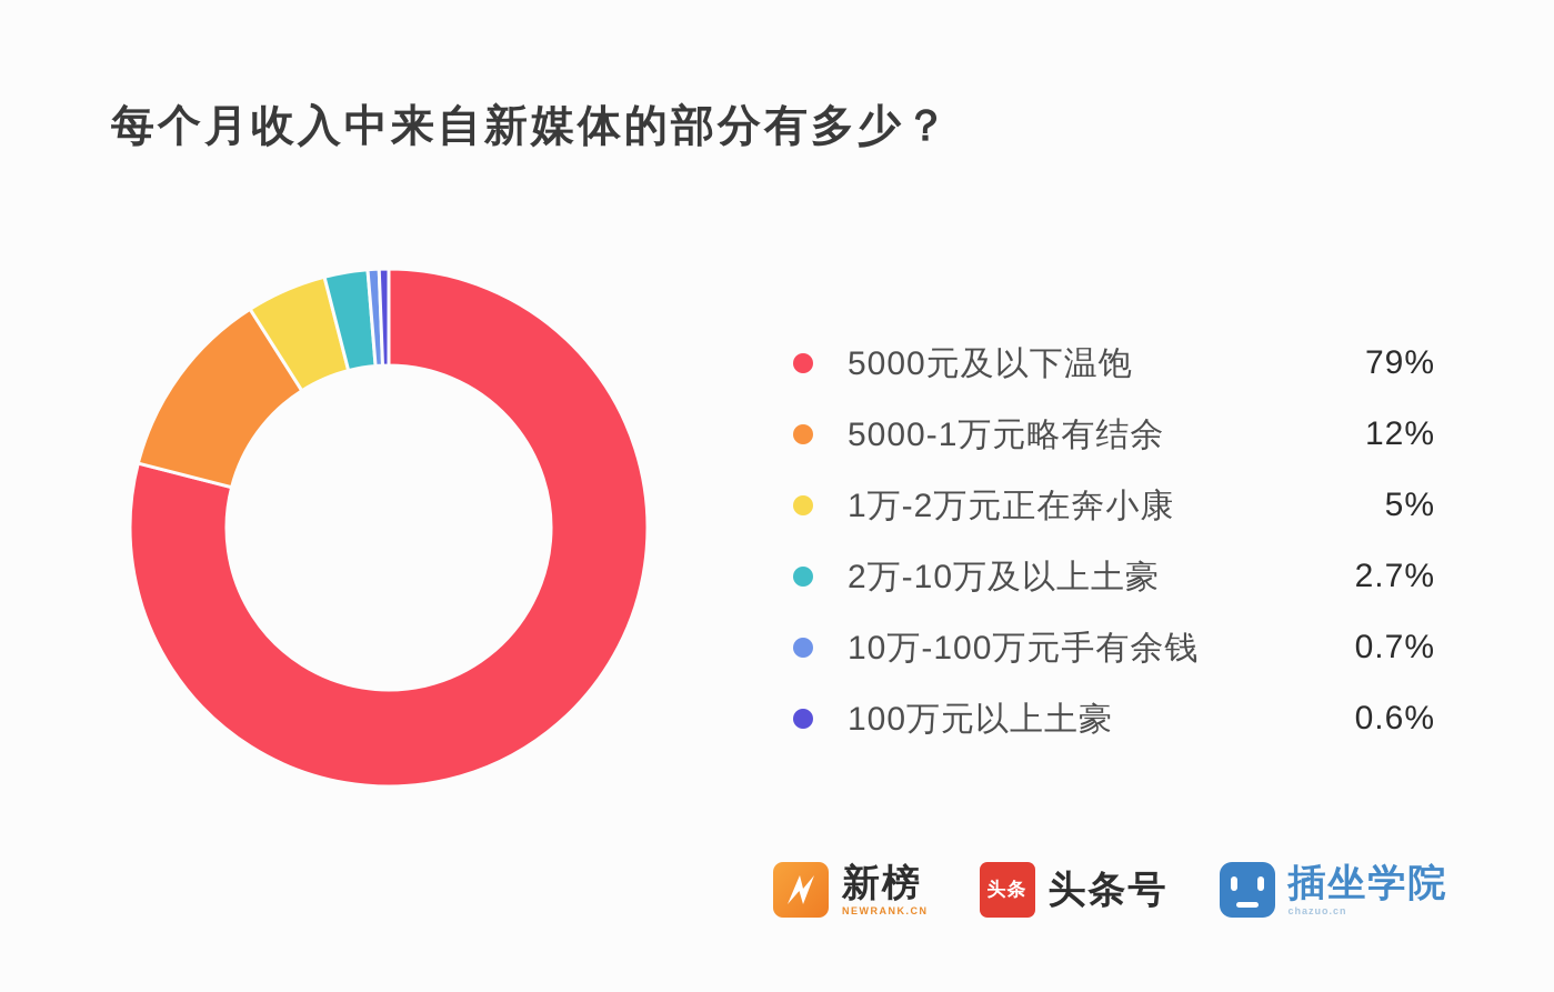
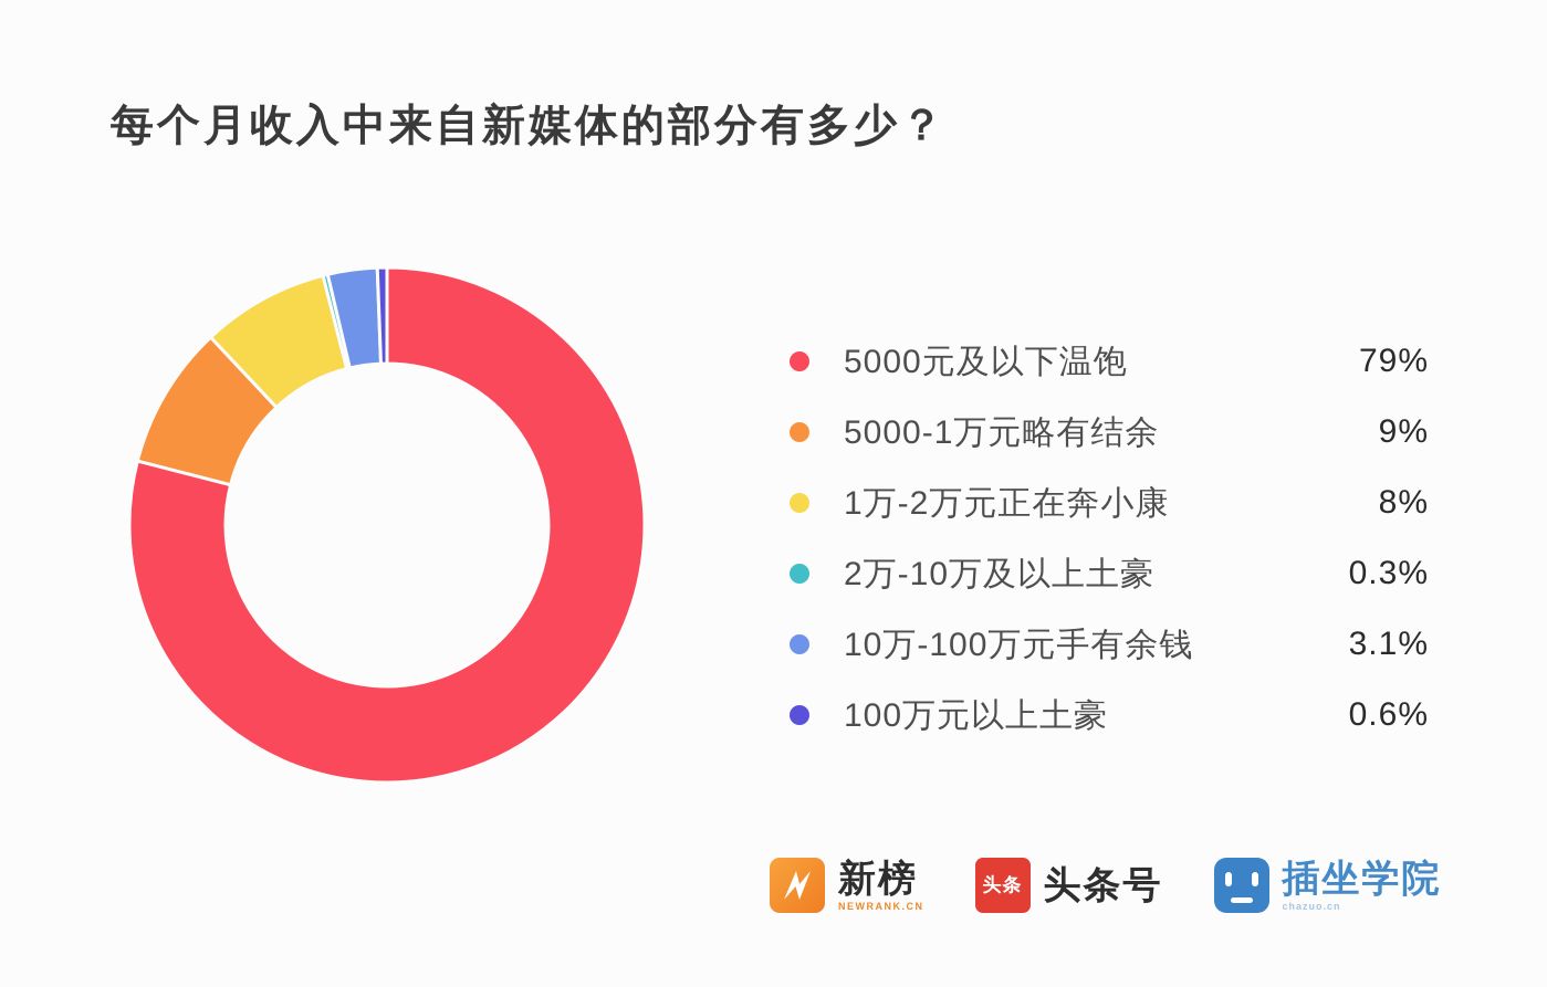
5000-1万元略有结余: 12% -> 9%
1万-2万元正在奔小康: 5% -> 8%
2万-10万及以上土豪: 2.7% -> 0.3%
10万-100万元手有余钱: 0.7% -> 3.1%
